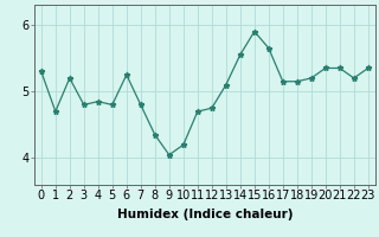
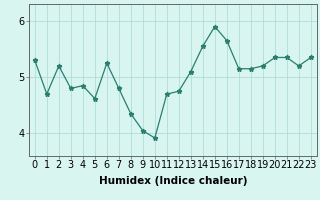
5: 4.80 -> 4.62
10: 4.20 -> 3.92
